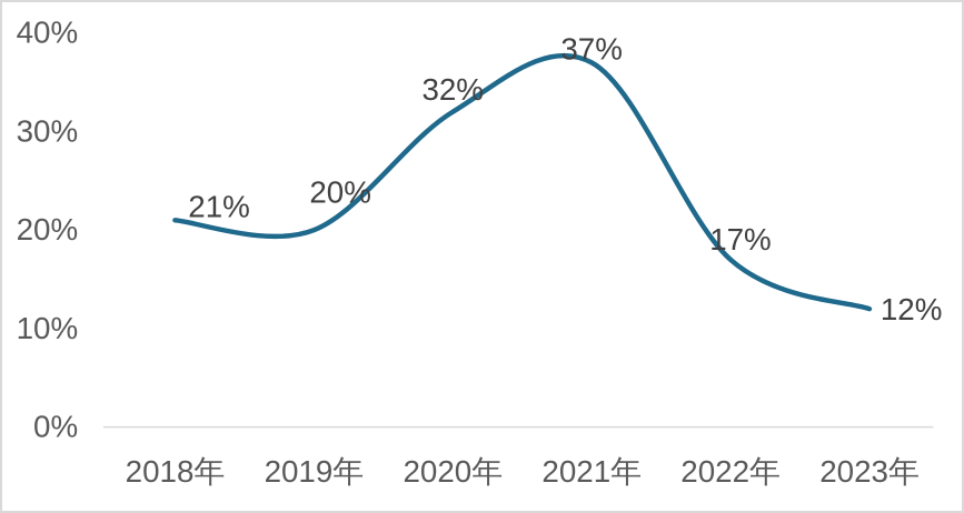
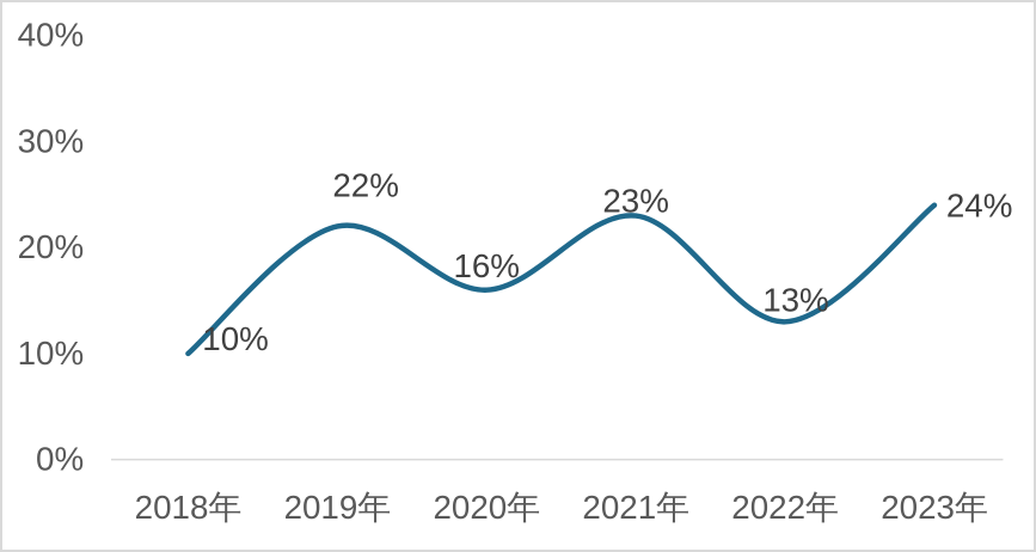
2018年: 21% -> 10%
2019年: 20% -> 22%
2020年: 32% -> 16%
2021年: 37% -> 23%
2022年: 17% -> 13%
2023年: 12% -> 24%
